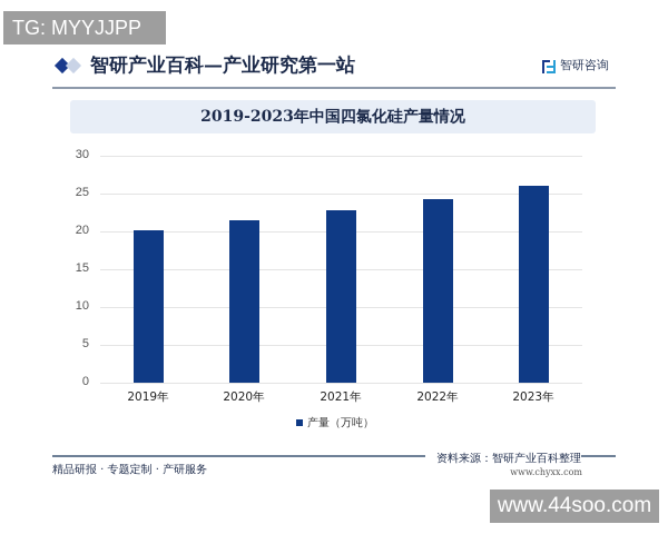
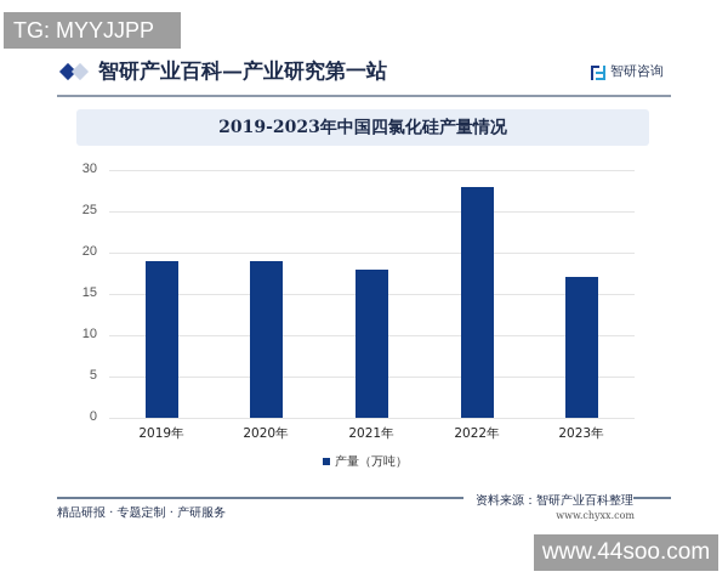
2019年: 20 -> 19
2020年: 21 -> 19
2021年: 23 -> 18
2022年: 24 -> 28
2023年: 26 -> 17
